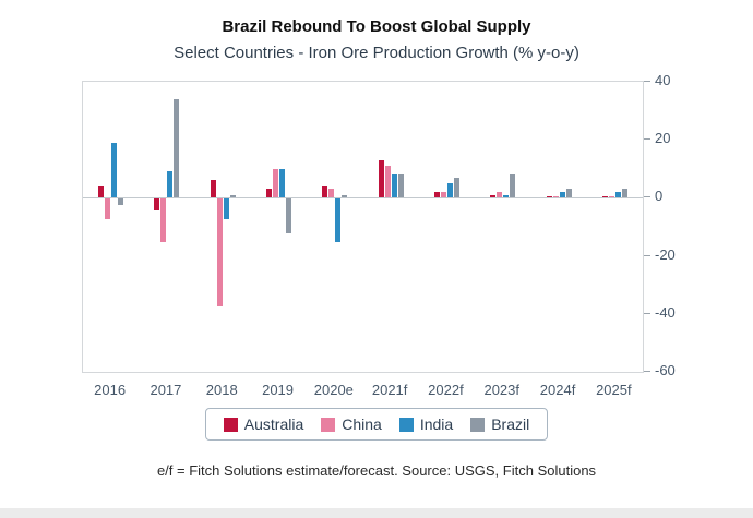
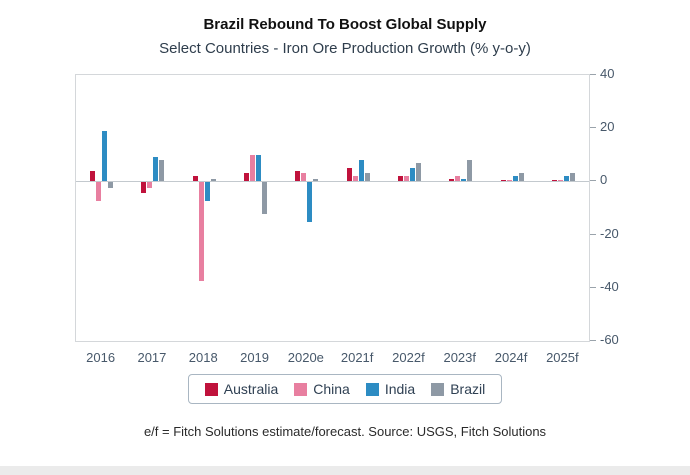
China/2017: -15 -> -2
Brazil/2017: 34 -> 8
Australia/2018: 6 -> 2
Australia/2021f: 13 -> 5
China/2021f: 11 -> 2
Brazil/2021f: 8 -> 3
